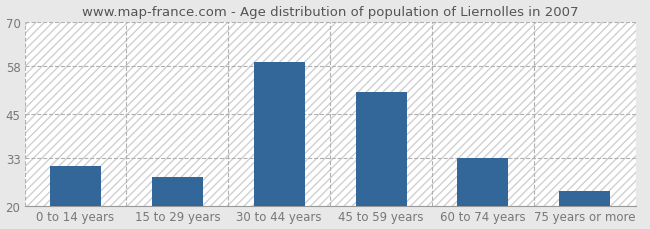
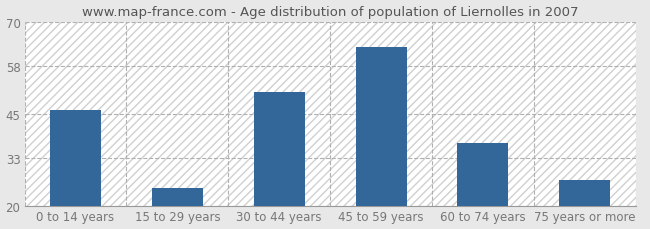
0 to 14 years: 31 -> 46
15 to 29 years: 28 -> 25
30 to 44 years: 59 -> 51
45 to 59 years: 51 -> 63
60 to 74 years: 33 -> 37
75 years or more: 24 -> 27
